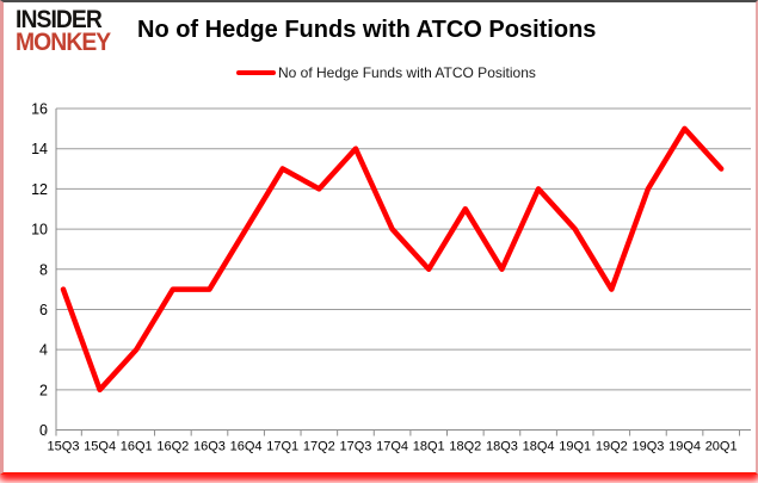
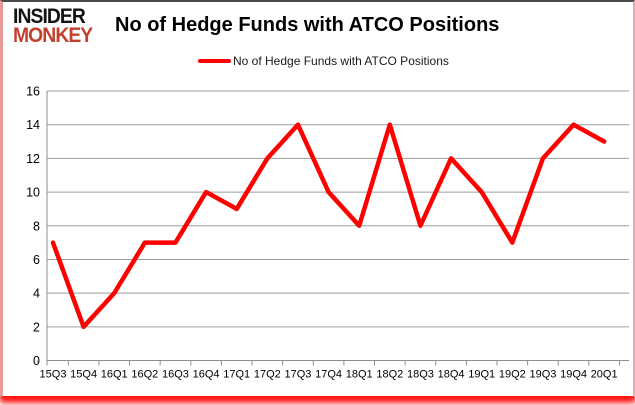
17Q1: 13 -> 9
18Q2: 11 -> 14
19Q4: 15 -> 14
